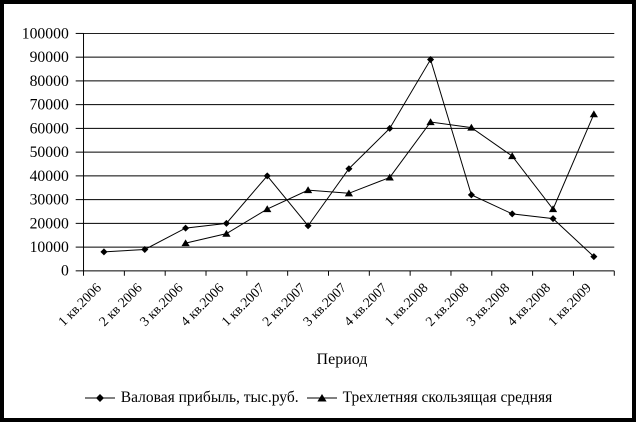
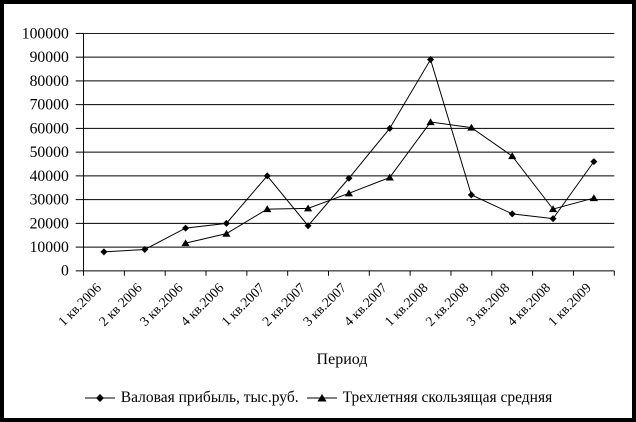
Трехлетняя скользящая средняя/2 кв.2007: 34000 -> 26000
Валовая прибыль, тыс.руб./3 кв.2007: 43000 -> 39000
Валовая прибыль, тыс.руб./1 кв.2009: 6000 -> 46000
Трехлетняя скользящая средняя/1 кв.2009: 66000 -> 31000
